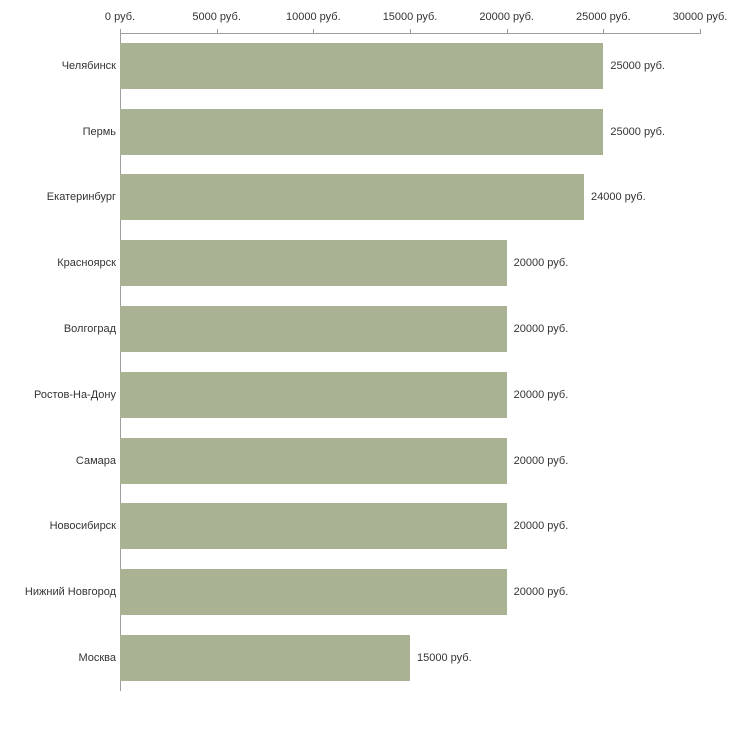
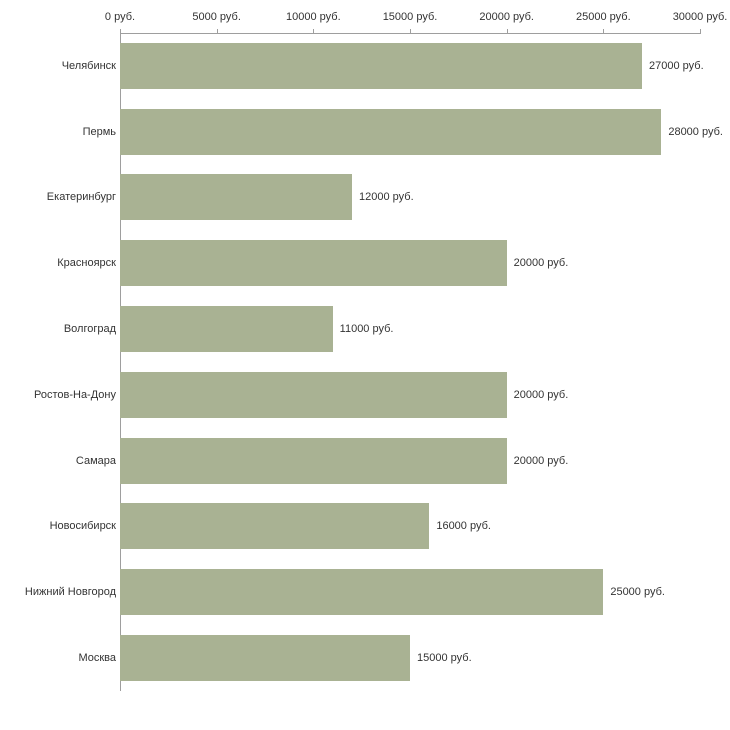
Челябинск: 25000 -> 27000
Пермь: 25000 -> 28000
Екатеринбург: 24000 -> 12000
Волгоград: 20000 -> 11000
Новосибирск: 20000 -> 16000
Нижний Новгород: 20000 -> 25000
